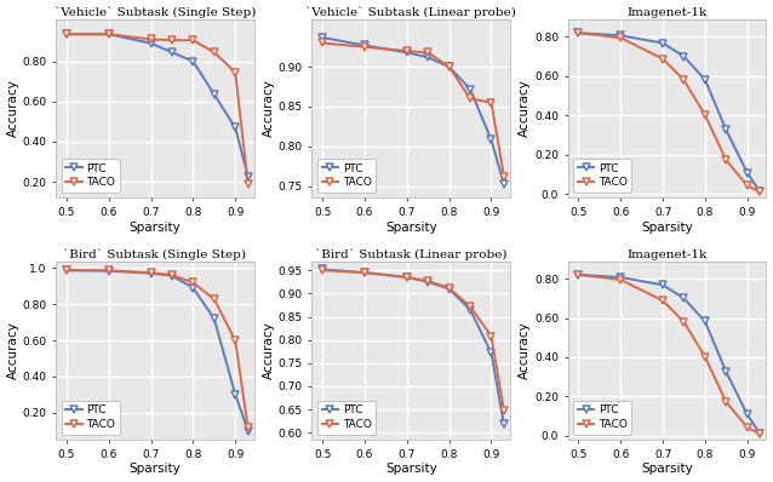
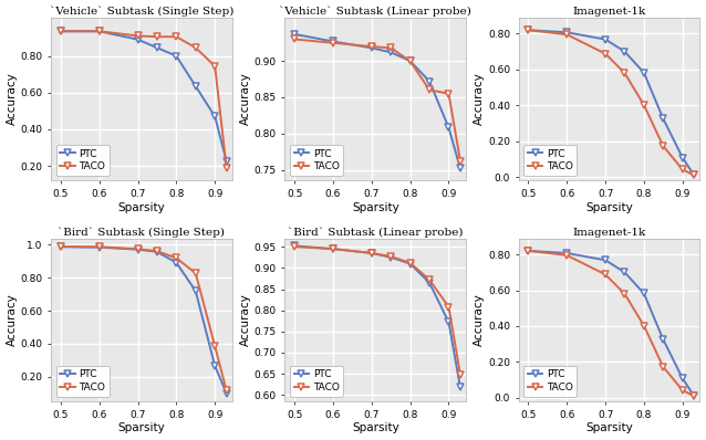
`Bird` Subtask (Single Step)/PTC/0.9: 0.30 -> 0.27
`Bird` Subtask (Single Step)/TACO/0.9: 0.60 -> 0.39
